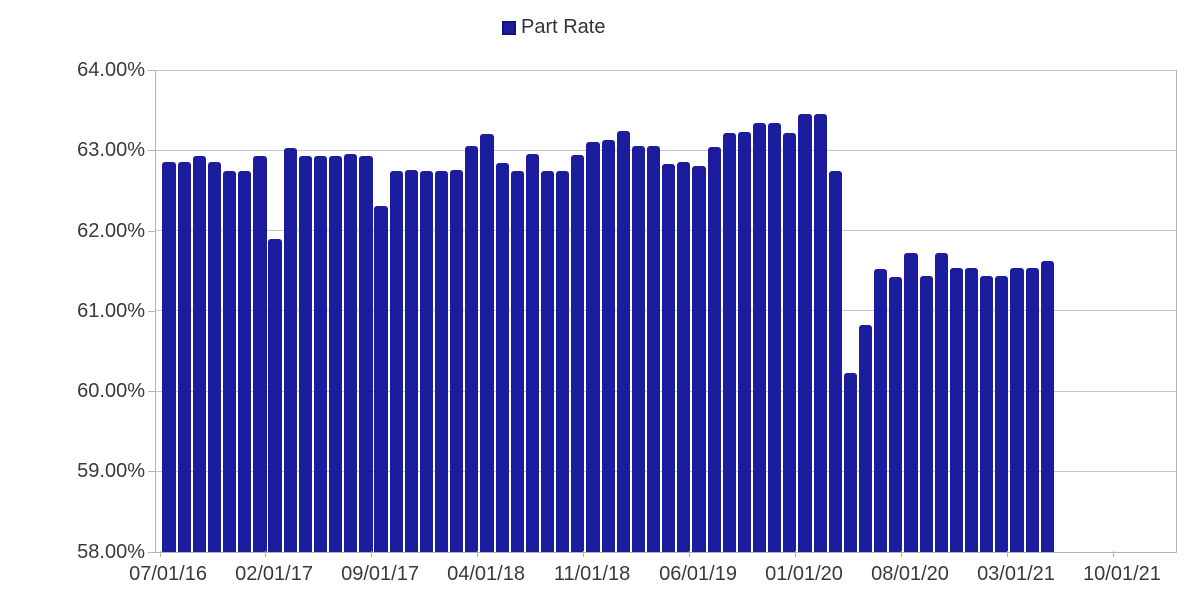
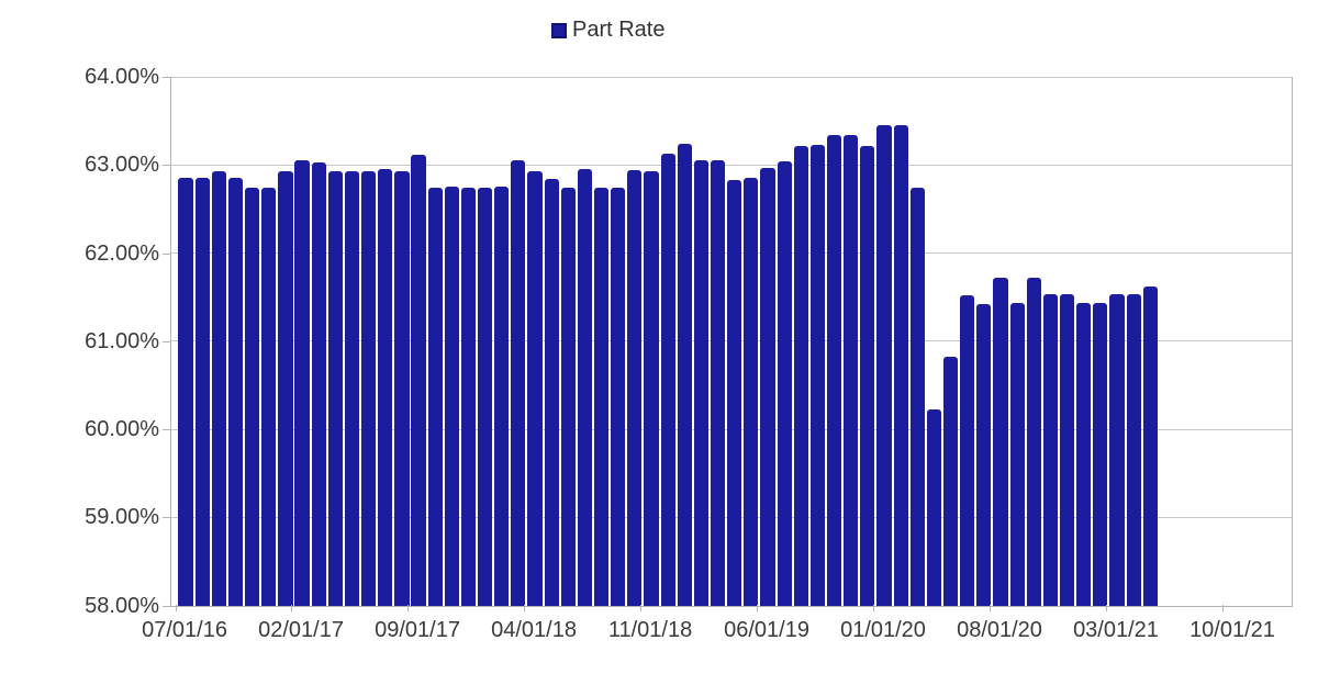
02/01/17: 61.9% -> 63.0%
09/01/17: 62.3% -> 63.1%
04/01/18: 63.2% -> 62.9%
11/01/18: 63.1% -> 62.9%
06/01/19: 62.8% -> 63.0%
